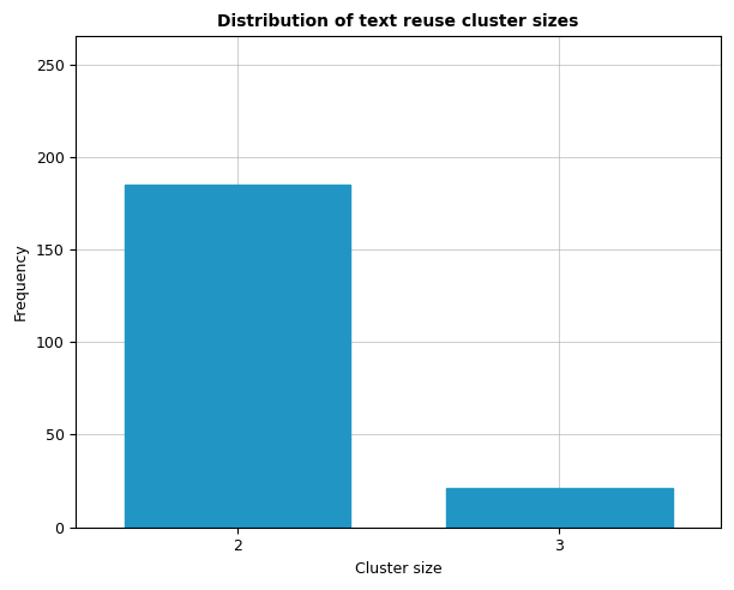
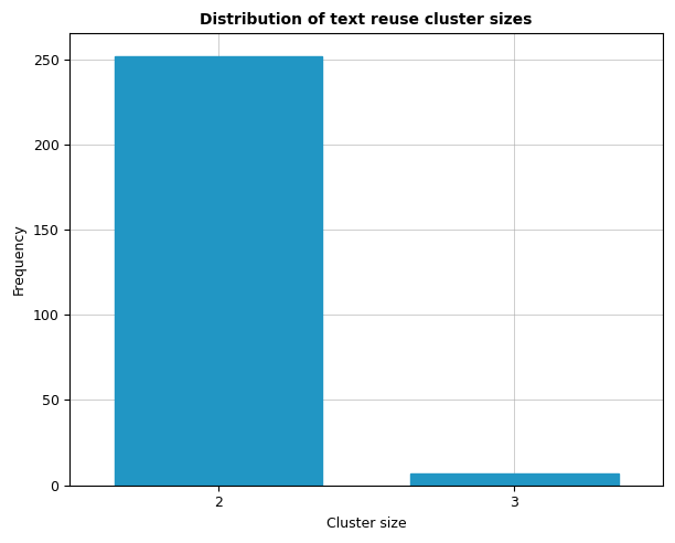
2: 185 -> 252
3: 21 -> 7
